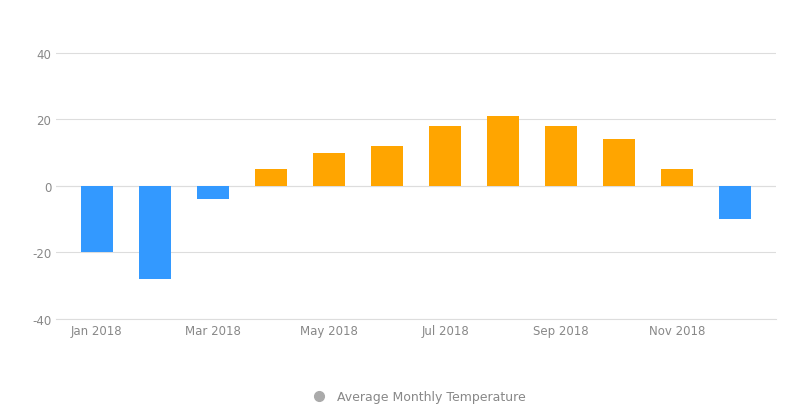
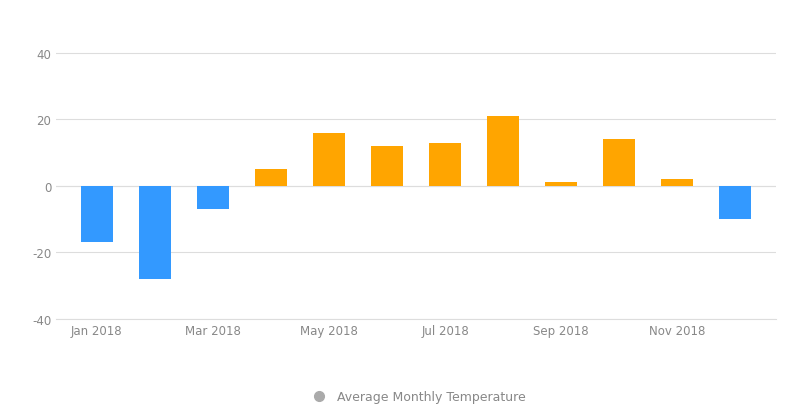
Jan 2018: -20 -> -17
Mar 2018: -4 -> -7
May 2018: 10 -> 16
Jul 2018: 18 -> 13
Sep 2018: 18 -> 1
Nov 2018: 5 -> 2
